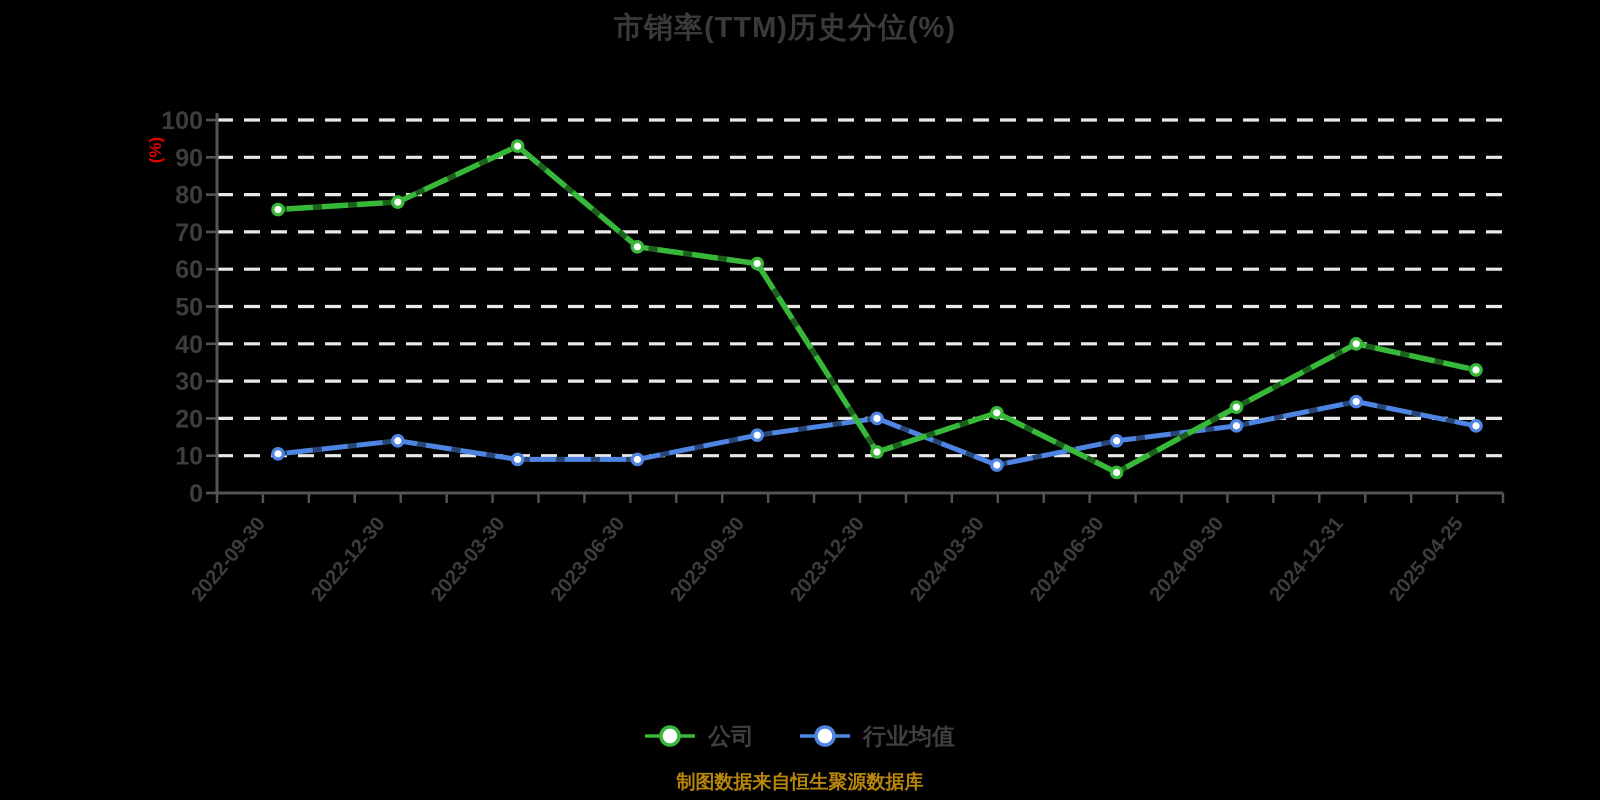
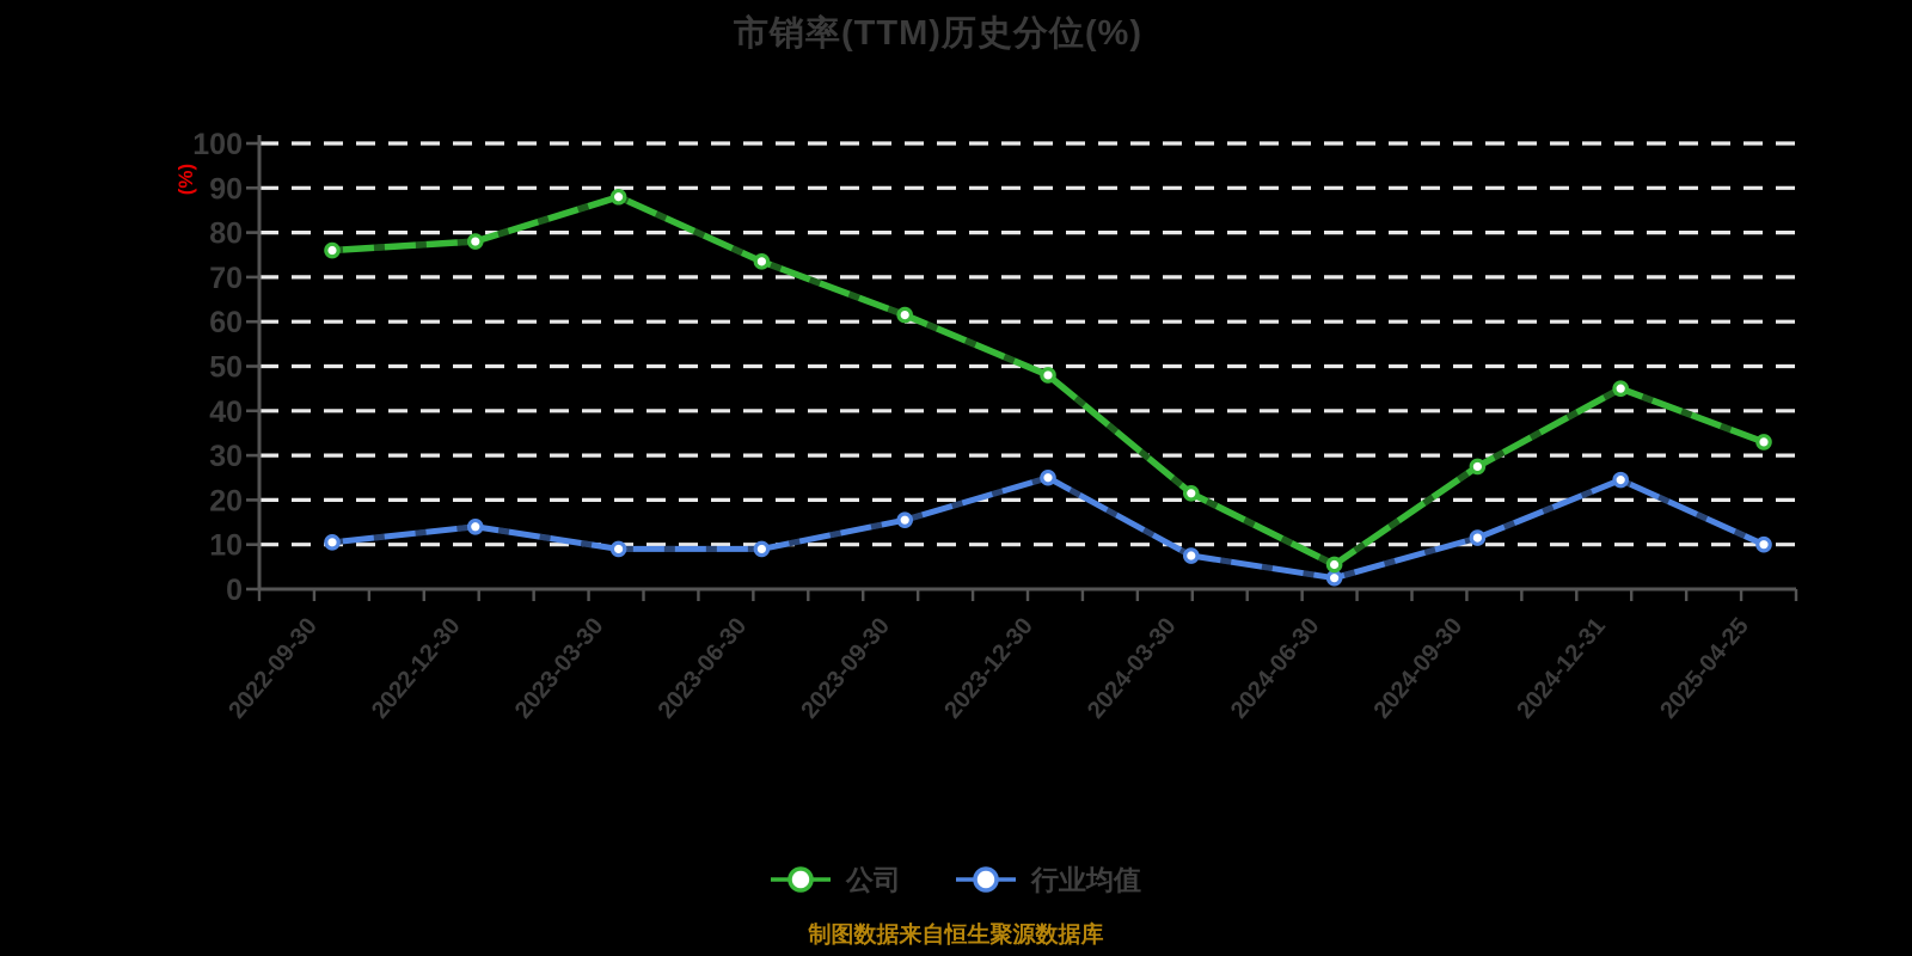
公司/2023-03-30: 93 -> 88
公司/2023-06-30: 66 -> 74
公司/2023-12-30: 11 -> 48
行业均值/2023-12-30: 20 -> 25
行业均值/2024-06-30: 14 -> 2
公司/2024-09-30: 23 -> 28
行业均值/2024-09-30: 18 -> 12
公司/2024-12-31: 40 -> 45
行业均值/2025-04-25: 18 -> 10
